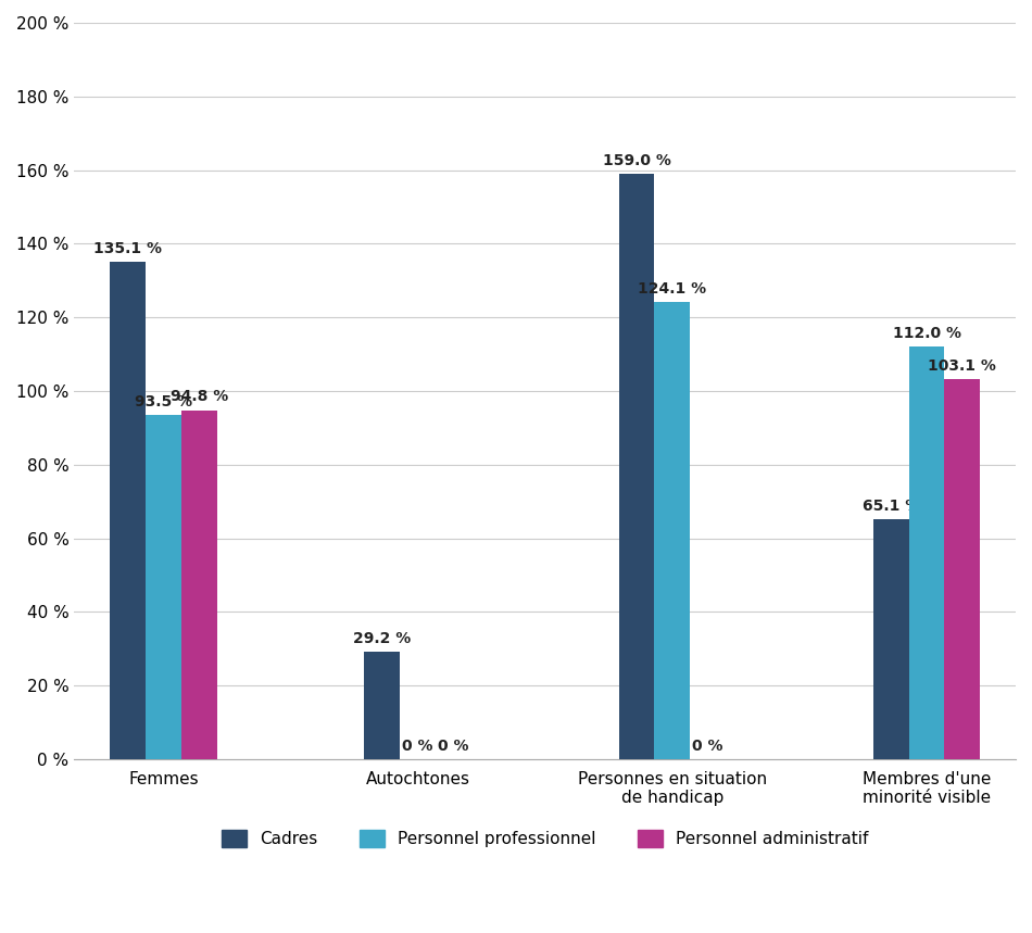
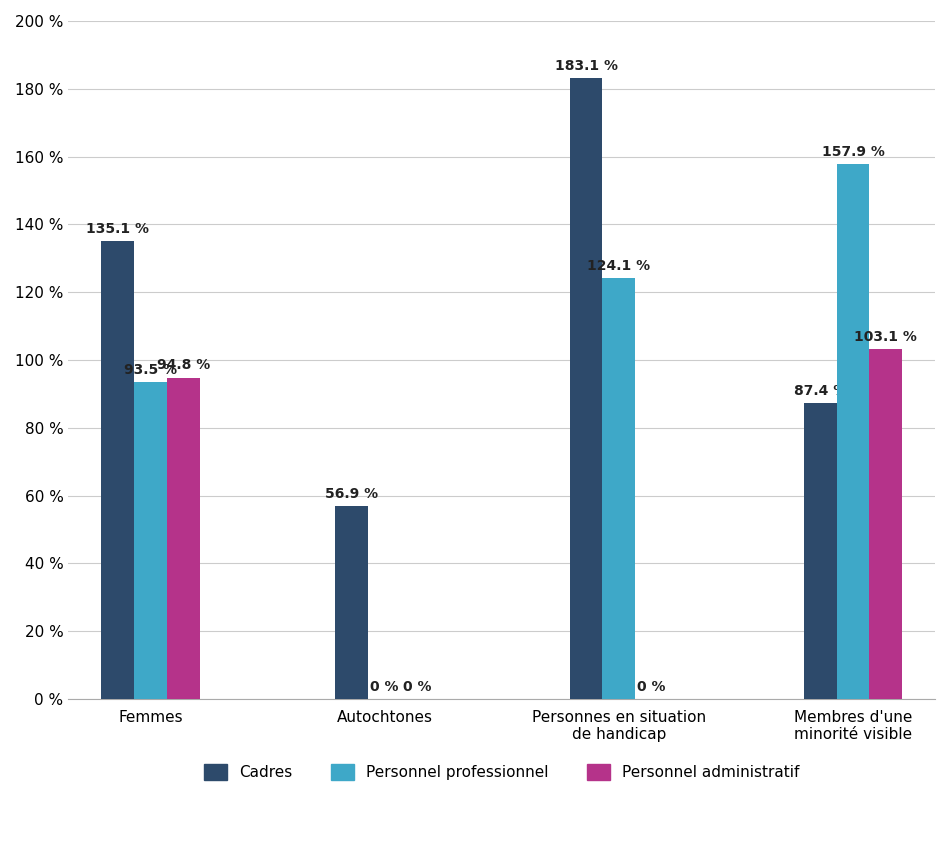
Cadres/Autochtones: 29.2 -> 56.9
Cadres/Personnes en situation de handicap: 159.0 -> 183.1
Cadres/Membres d'une minorité visible: 65.1 -> 87.4
Personnel professionnel/Membres d'une minorité visible: 112.0 -> 157.9
